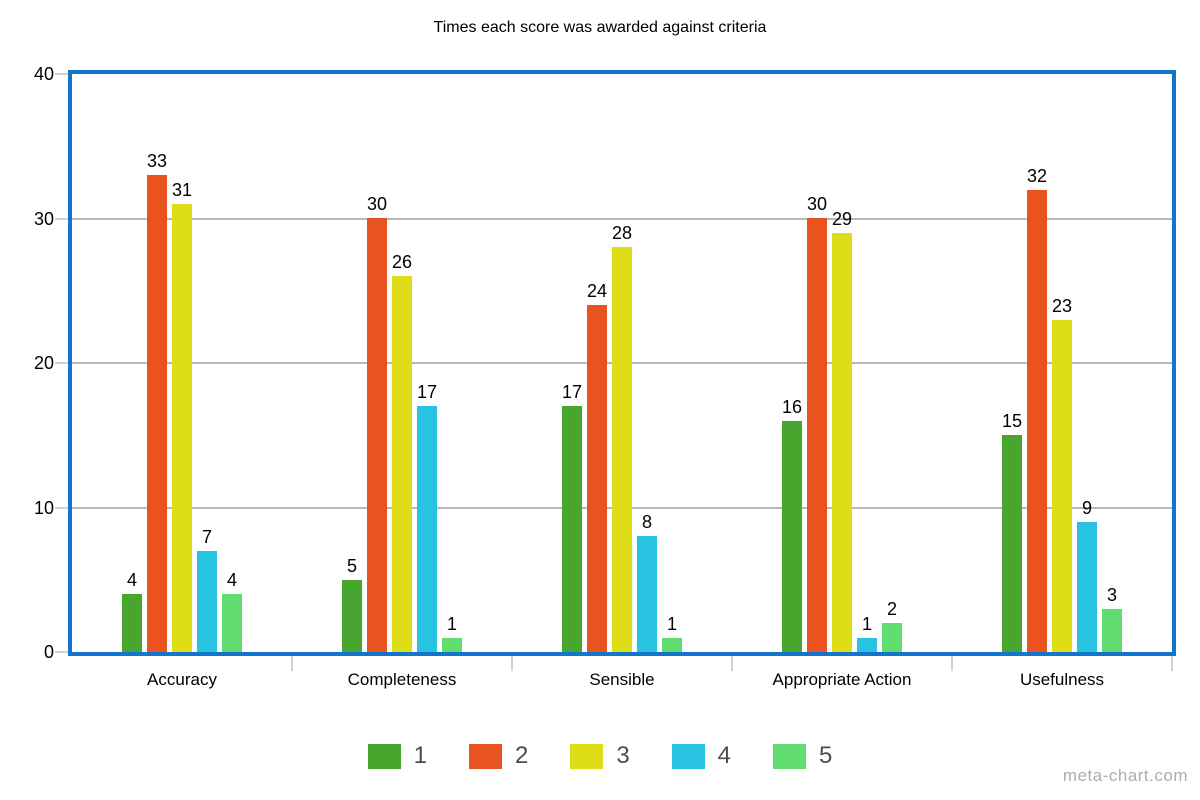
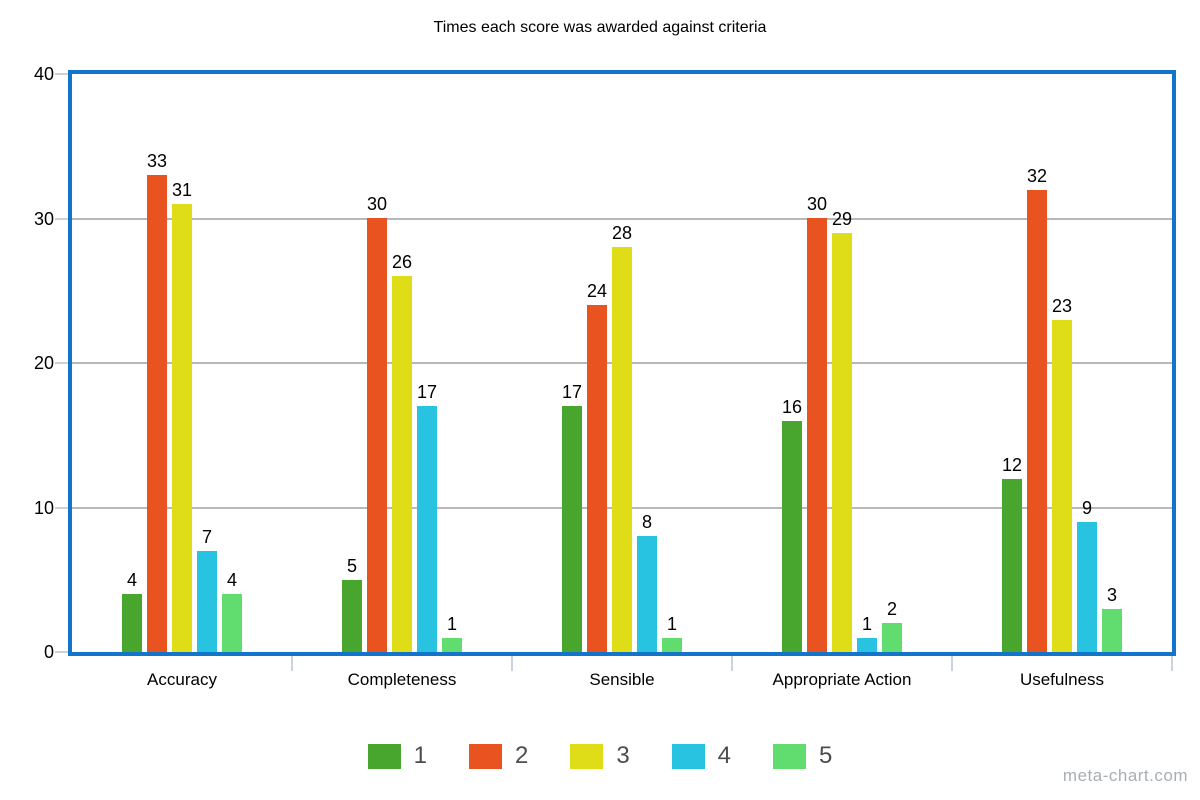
1/Usefulness: 15 -> 12
